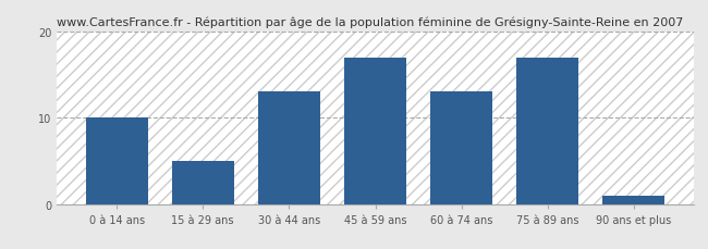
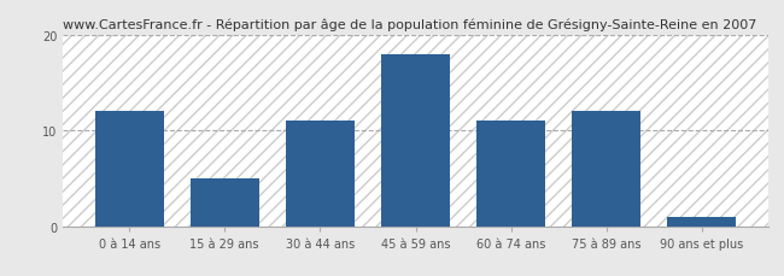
0 à 14 ans: 10 -> 12
30 à 44 ans: 13 -> 11
45 à 59 ans: 17 -> 18
60 à 74 ans: 13 -> 11
75 à 89 ans: 17 -> 12
